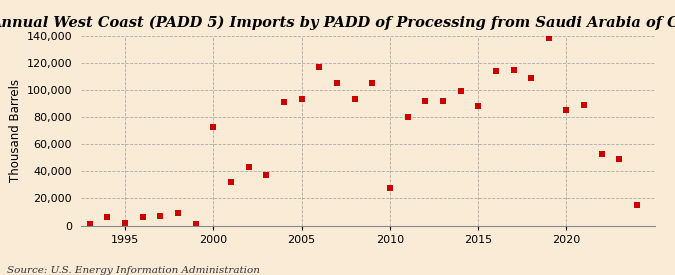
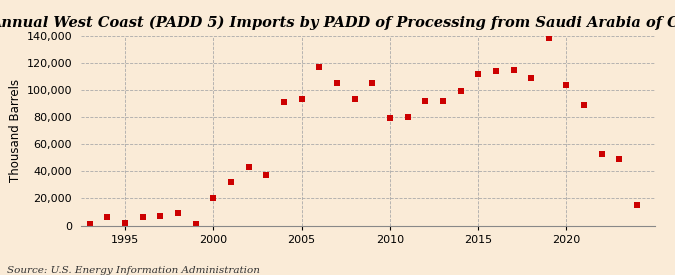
2000: 73,000 -> 20,000
2010: 28,000 -> 79,000
2015: 88,000 -> 112,000
2020: 85,000 -> 104,000
